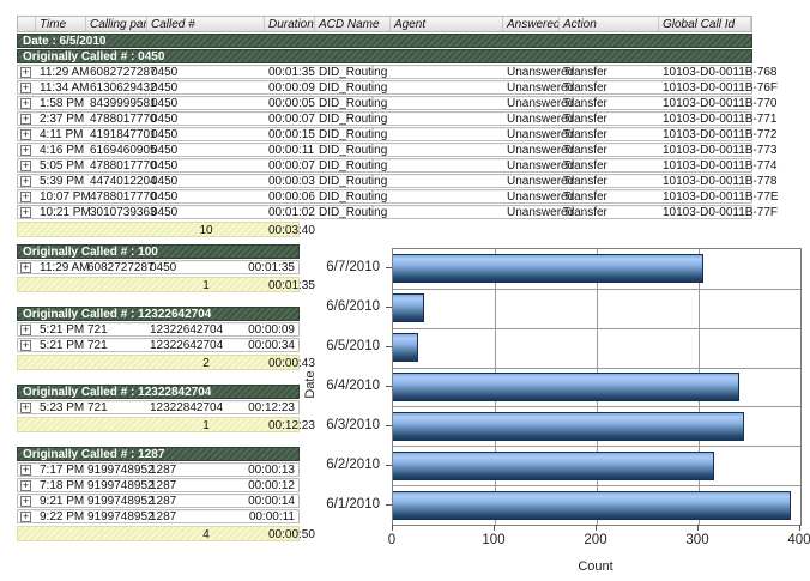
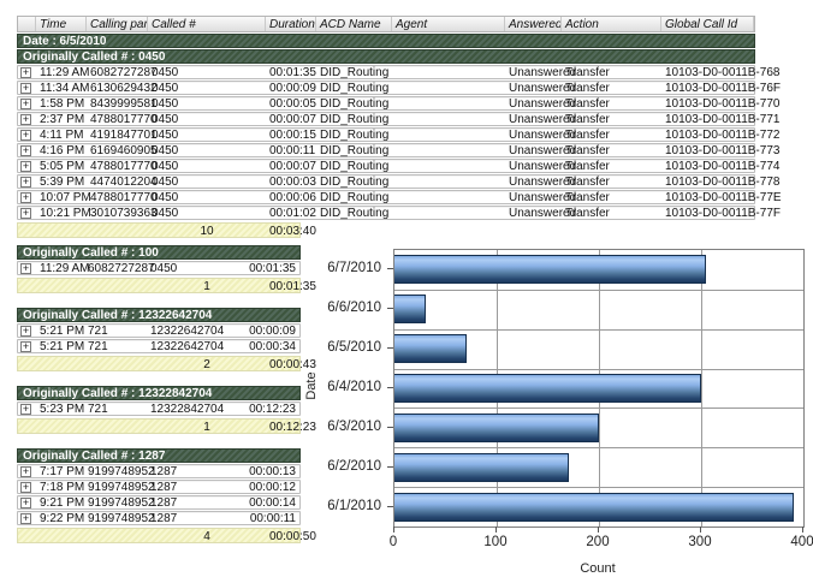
6/5/2010: 20 -> 70
6/4/2010: 340 -> 300
6/3/2010: 340 -> 200
6/2/2010: 320 -> 170
